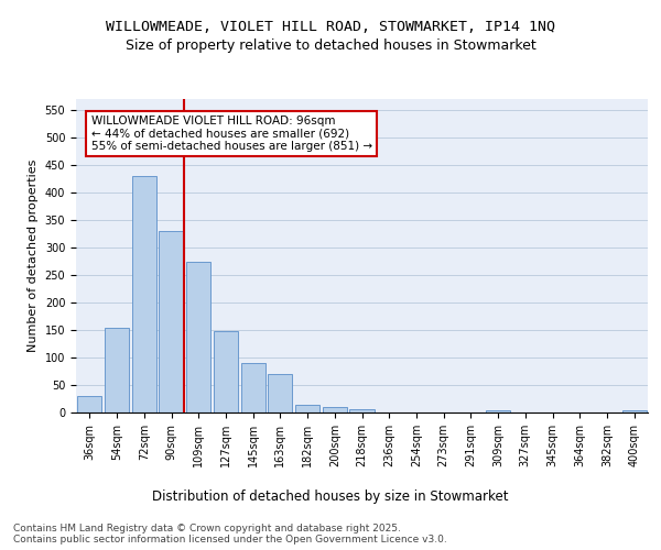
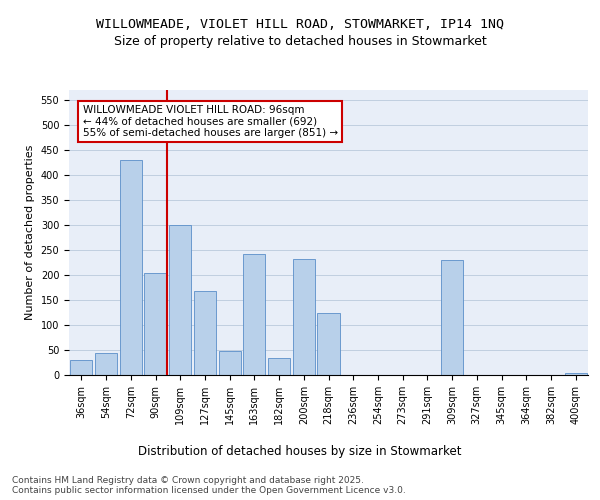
54sqm: 155 -> 44
90sqm: 330 -> 204
109sqm: 275 -> 300
127sqm: 148 -> 168
145sqm: 90 -> 48
163sqm: 70 -> 242
182sqm: 14 -> 34
200sqm: 10 -> 232
218sqm: 6 -> 124
309sqm: 5 -> 230
